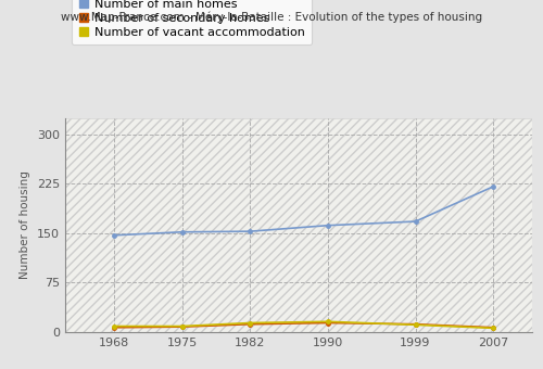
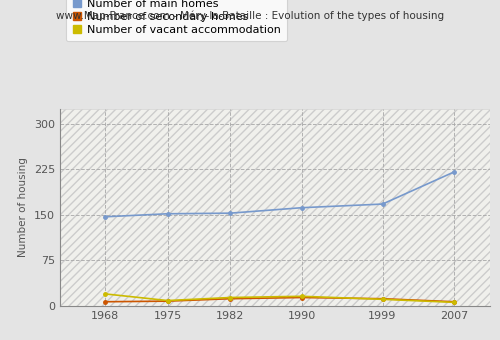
Number of vacant accommodation/1968: 9 -> 20
